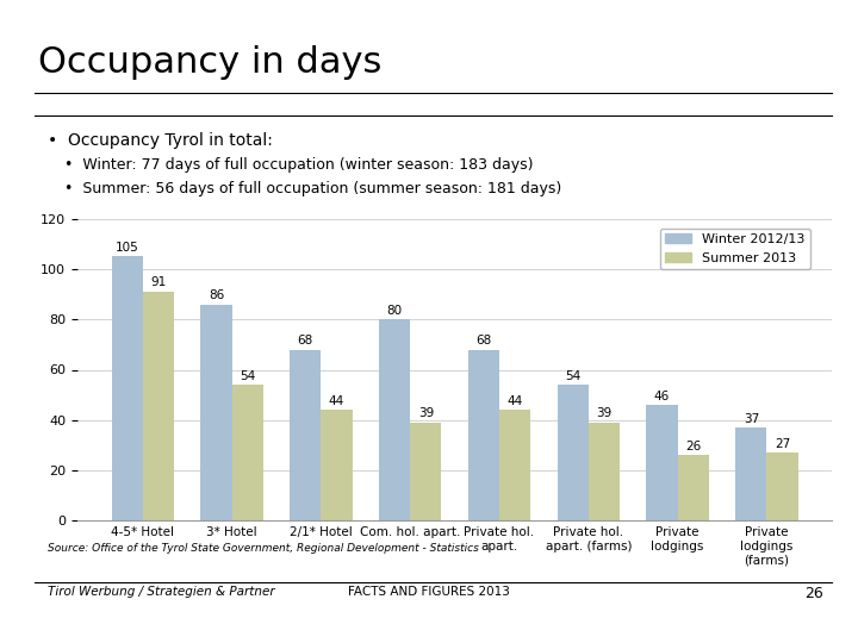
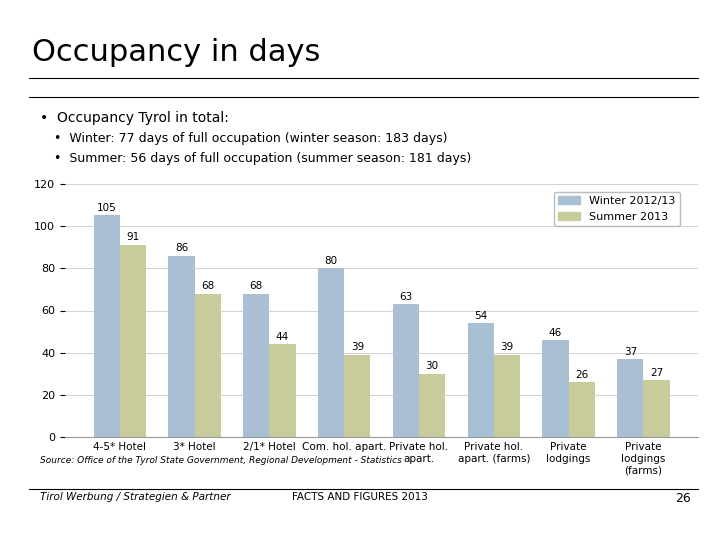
Summer 2013/3* Hotel: 54 -> 68
Winter 2012/13/Private hol. apart.: 68 -> 63
Summer 2013/Private hol. apart.: 44 -> 30
